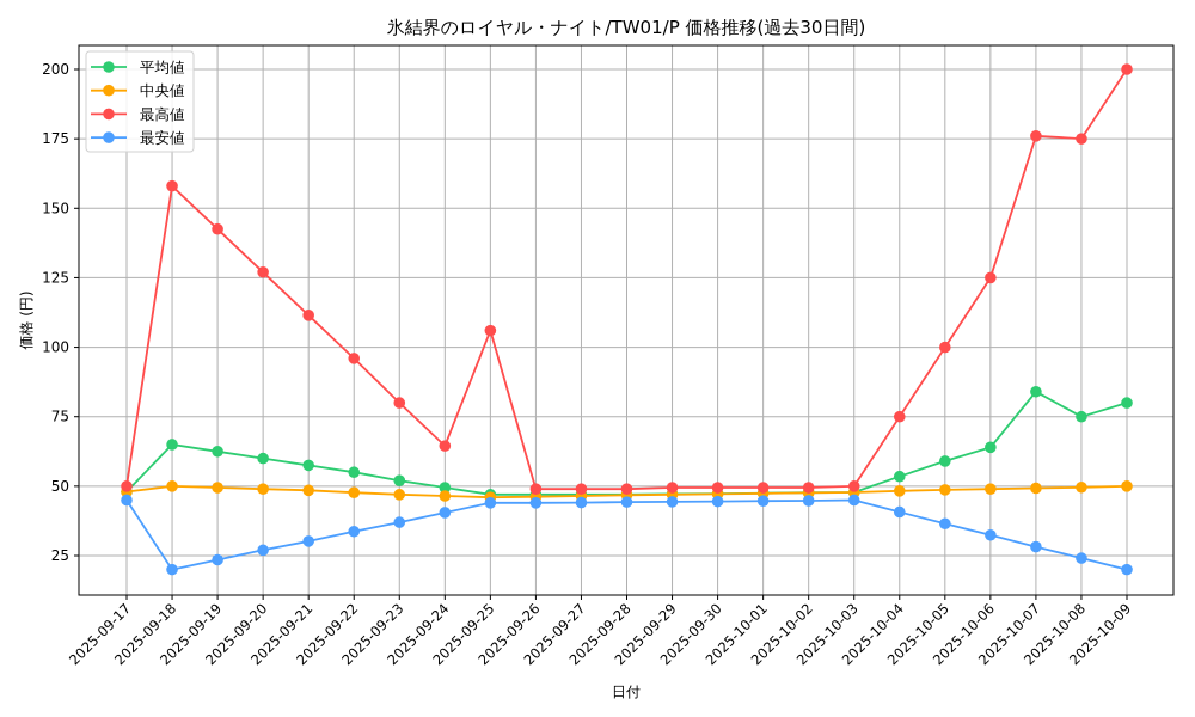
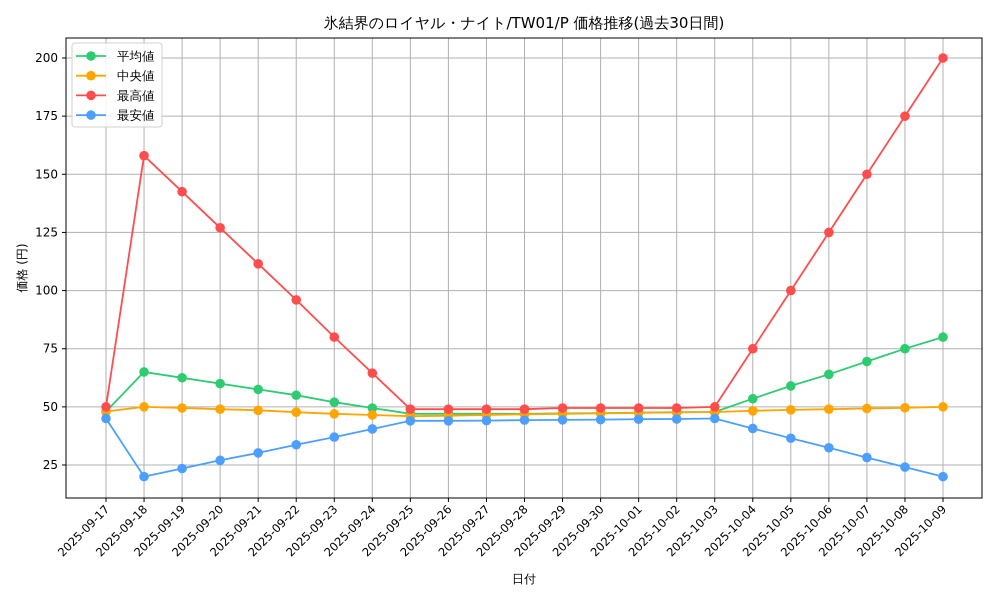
最高値/2025-09-25: 106 -> 49
平均値/2025-10-07: 84 -> 70
最高値/2025-10-07: 176 -> 150
